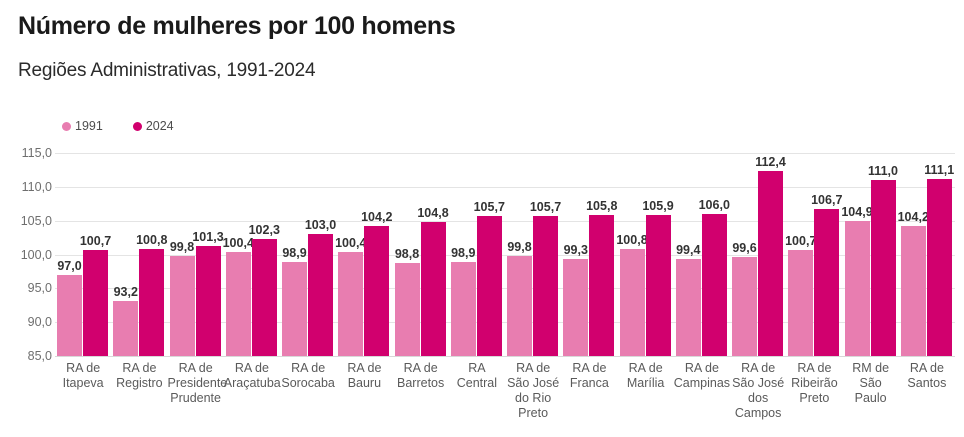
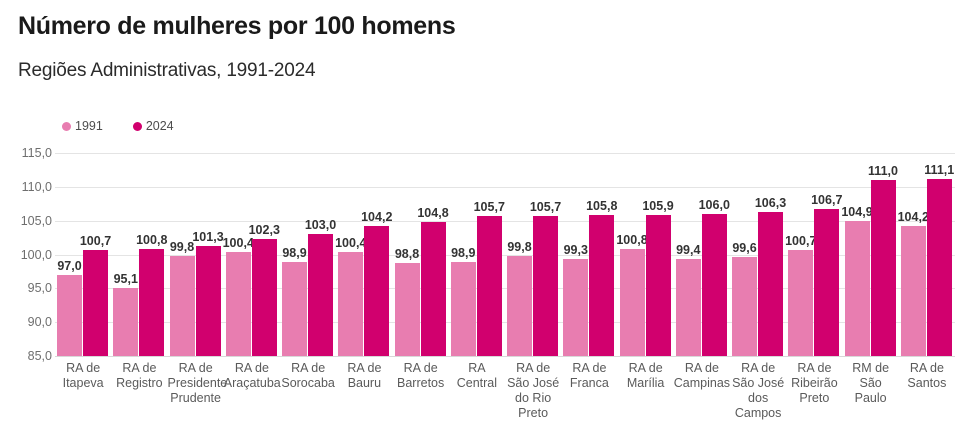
1991/RA de Registro: 93,2 -> 95,1
2024/RA de São José dos Campos: 112,4 -> 106,3
